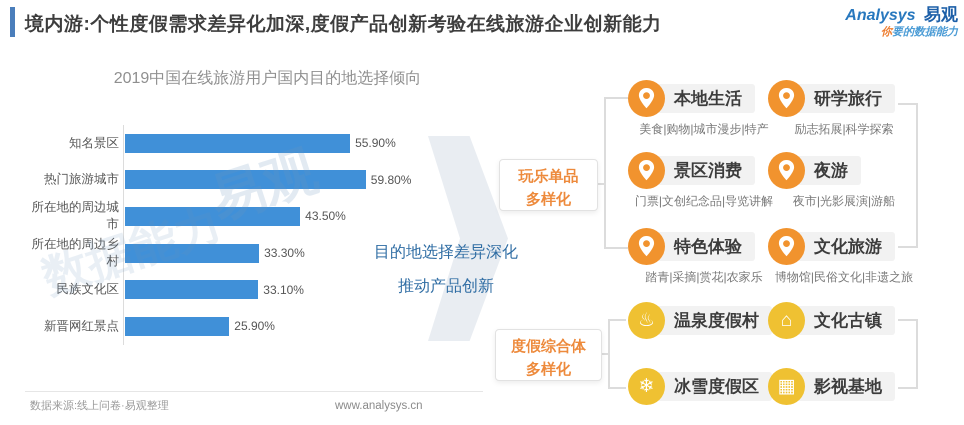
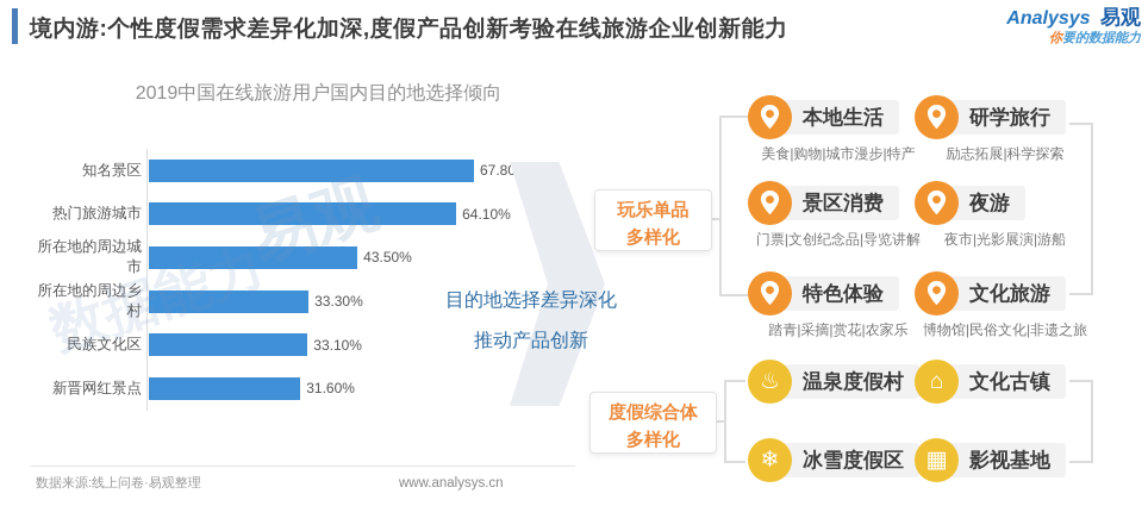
知名景区: 55.90% -> 67.80%
热门旅游城市: 59.80% -> 64.10%
新晋网红景点: 25.90% -> 31.60%
